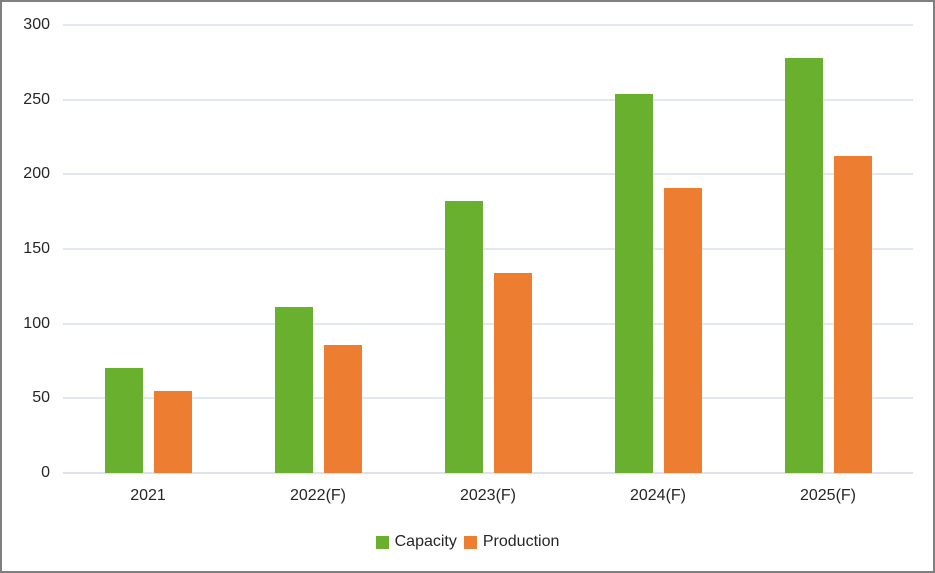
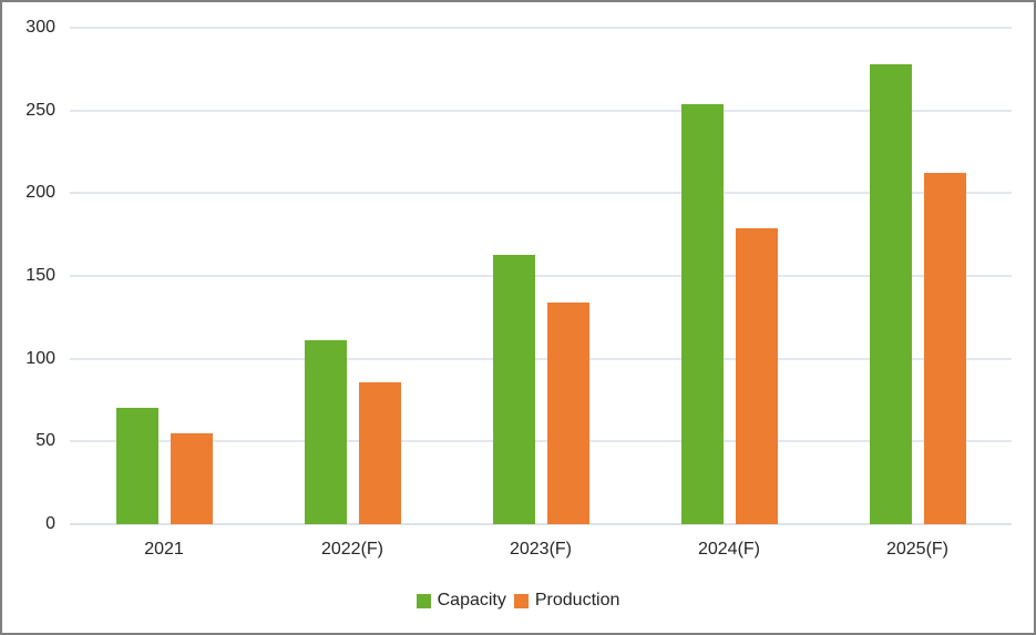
Capacity/2023(F): 182 -> 163
Production/2024(F): 191 -> 179
